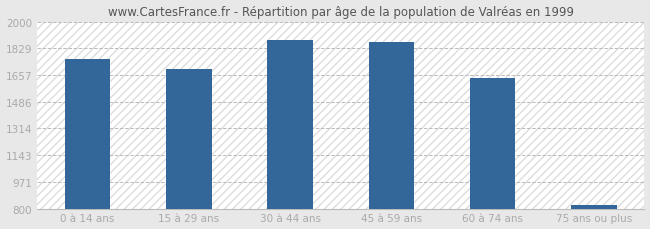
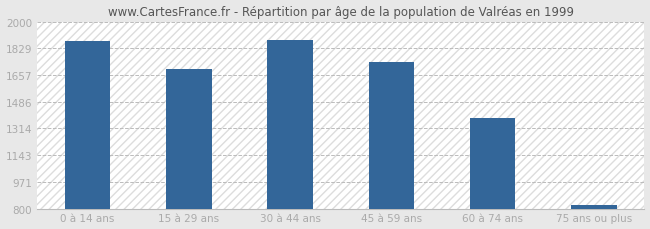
0 à 14 ans: 1760 -> 1870
45 à 59 ans: 1870 -> 1740
60 à 74 ans: 1640 -> 1380
